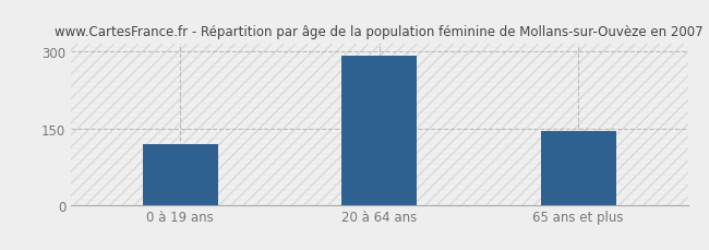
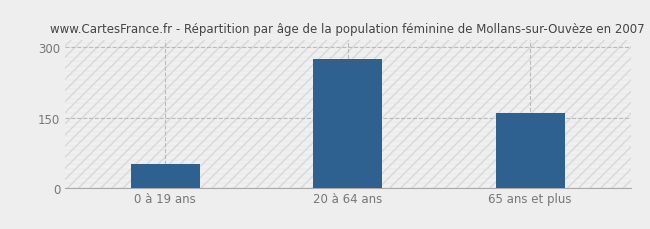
0 à 19 ans: 120 -> 50
20 à 64 ans: 293 -> 275
65 ans et plus: 145 -> 160
